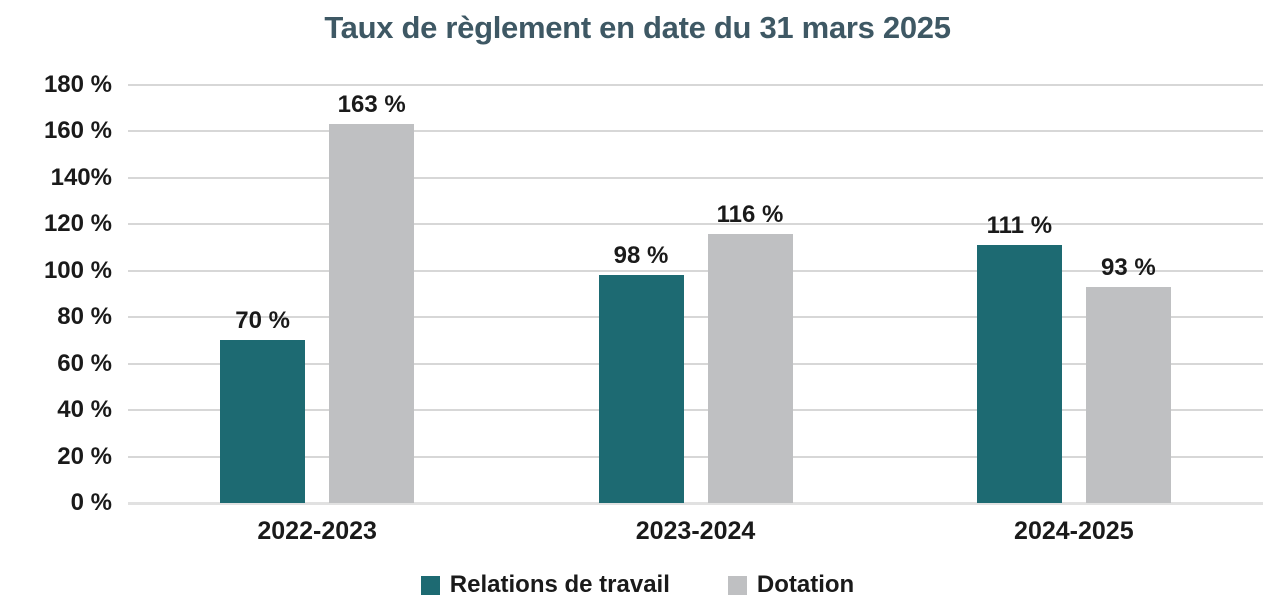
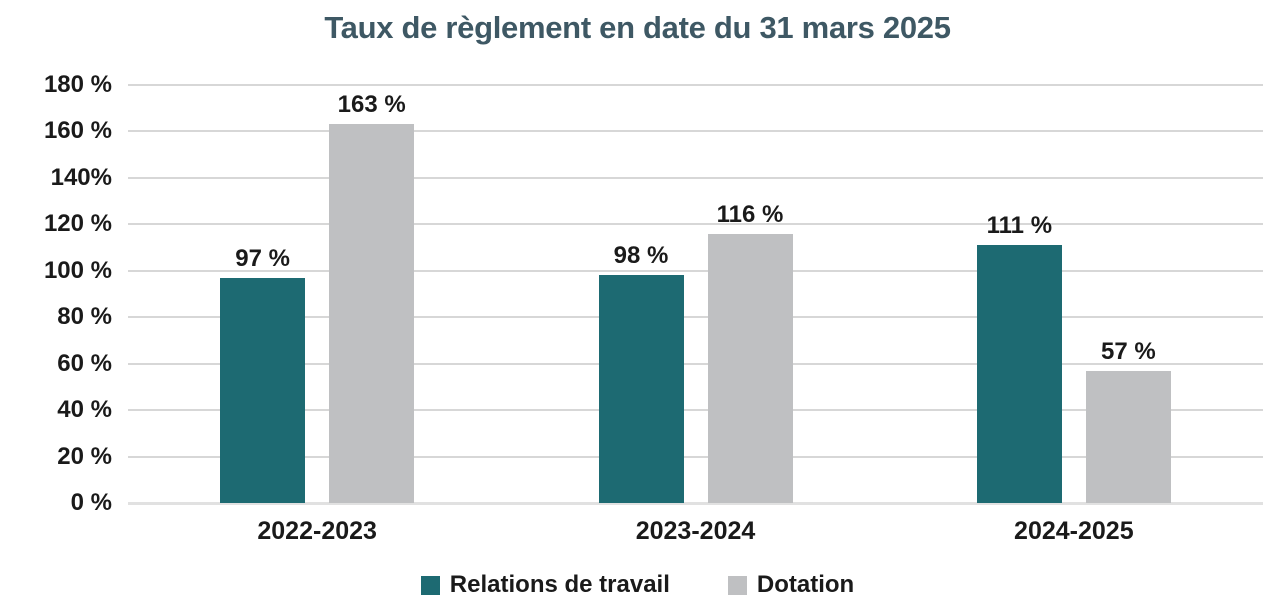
Relations de travail/2022-2023: 70 -> 97
Dotation/2024-2025: 93 -> 57
